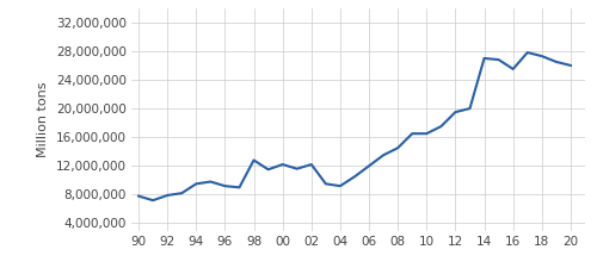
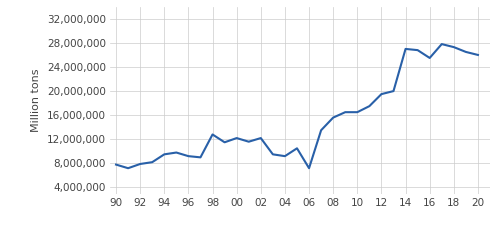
06: 12,000,000 -> 7,200,000
08: 14,500,000 -> 15,600,000
